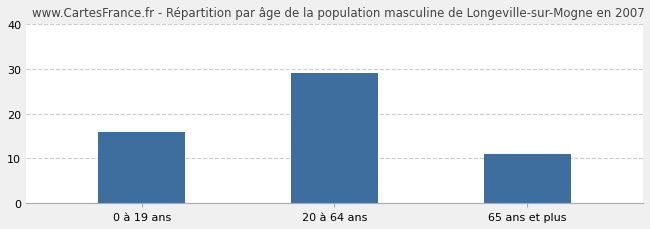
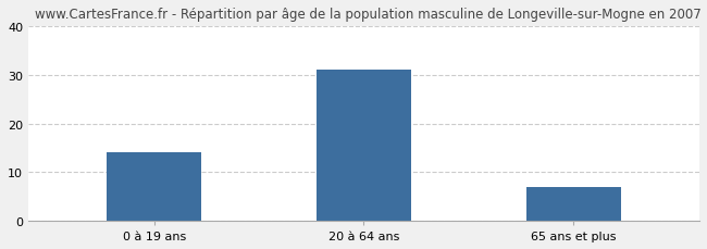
0 à 19 ans: 16 -> 14
20 à 64 ans: 29 -> 31
65 ans et plus: 11 -> 7
